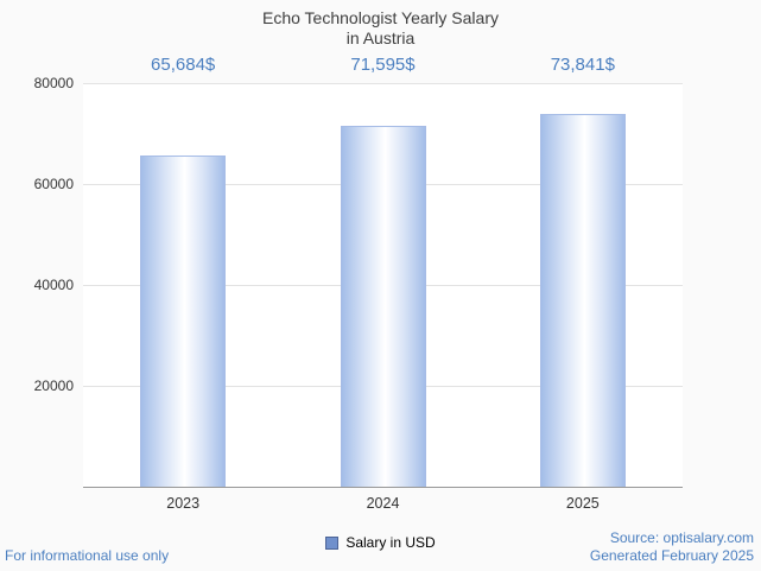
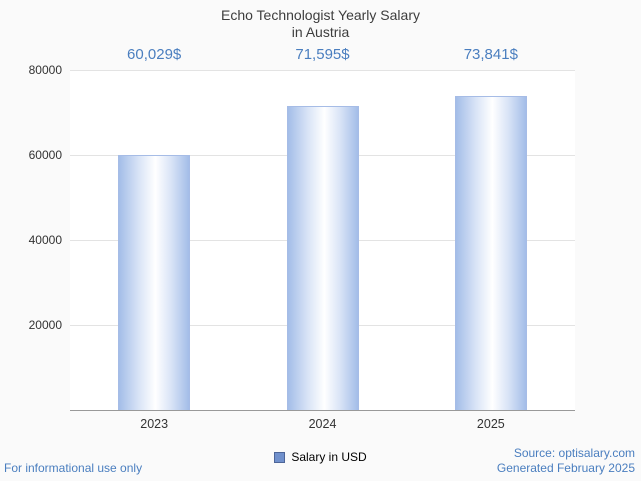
2023: 65,684 -> 60,029
